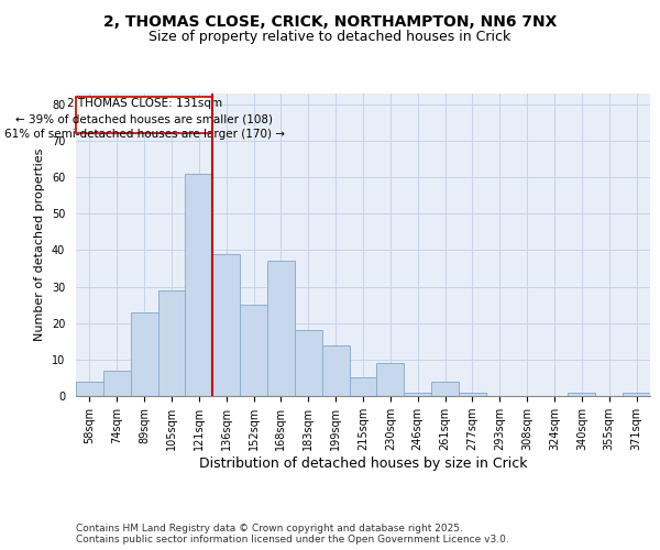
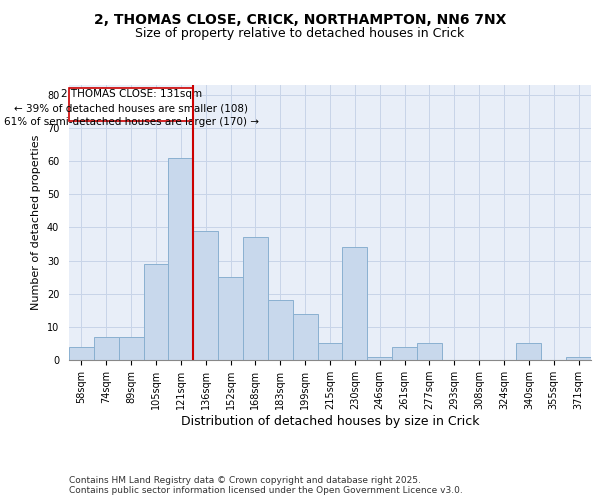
89sqm: 23 -> 7
230sqm: 9 -> 34
277sqm: 1 -> 5
340sqm: 1 -> 5
